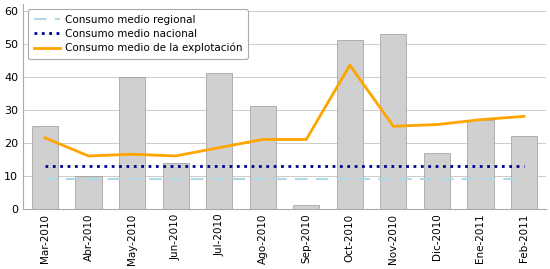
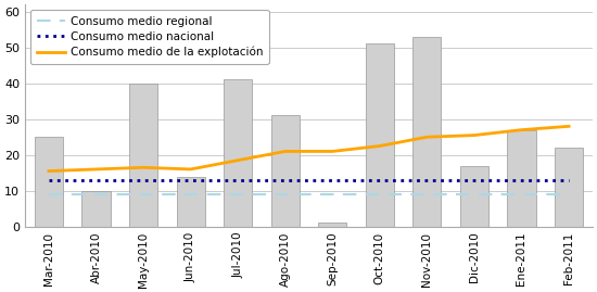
Consumo medio de la explotación/Mar-2010: 21.5 -> 15.5
Consumo medio de la explotación/Oct-2010: 43.5 -> 22.5
